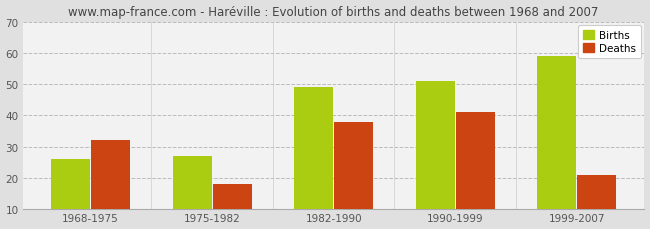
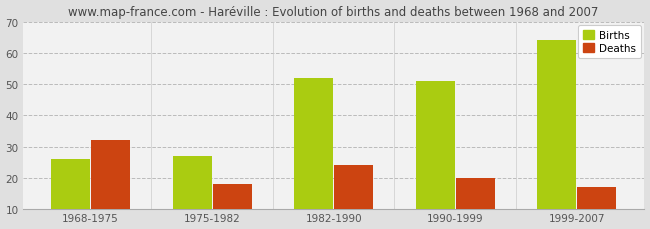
Births/1982-1990: 49 -> 52
Deaths/1982-1990: 38 -> 24
Deaths/1990-1999: 41 -> 20
Births/1999-2007: 59 -> 64
Deaths/1999-2007: 21 -> 17
